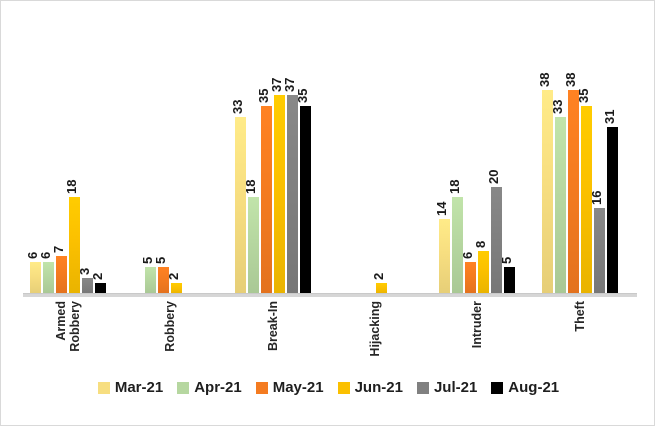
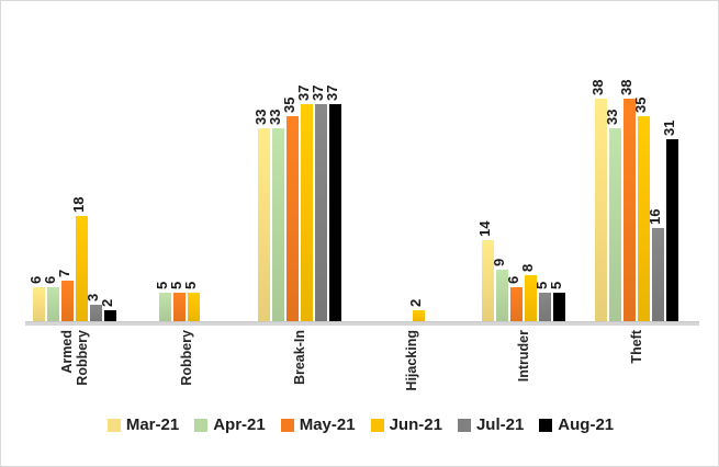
Jun-21/Robbery: 2 -> 5
Apr-21/Break-In: 18 -> 33
Aug-21/Break-In: 35 -> 37
Apr-21/Intruder: 18 -> 9
Jul-21/Intruder: 20 -> 5
